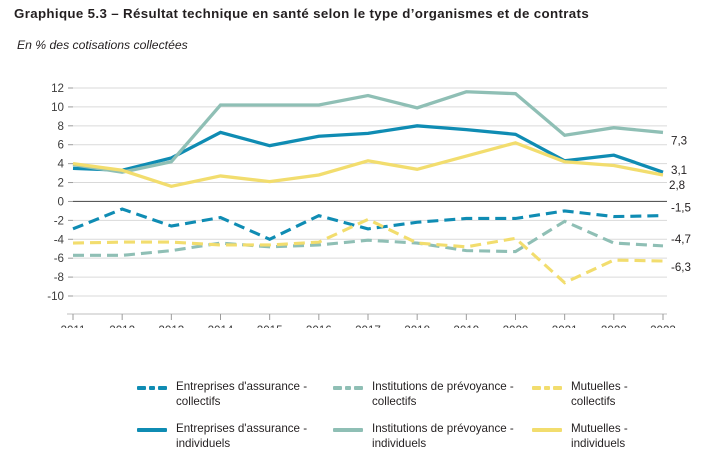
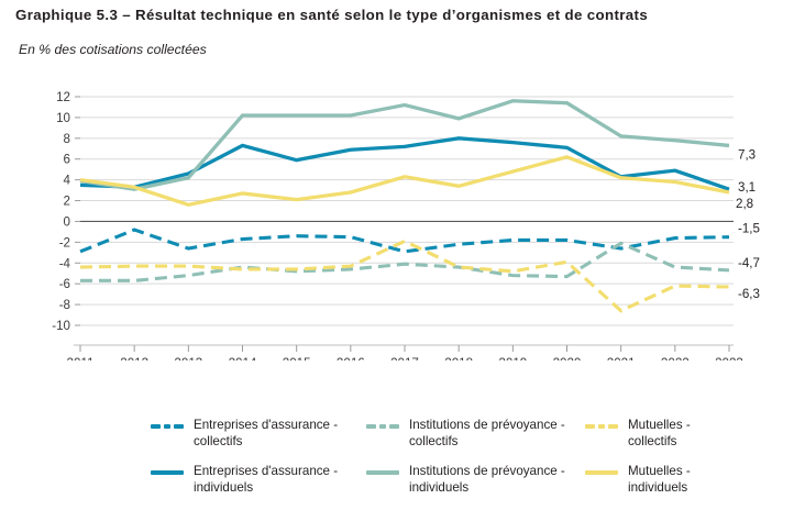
Entreprises d'assurance - collectifs/2015: -4 -> -1
Entreprises d'assurance - collectifs/2021: -1 -> -3
Institutions de prévoyance - individuels/2021: 7 -> 8
